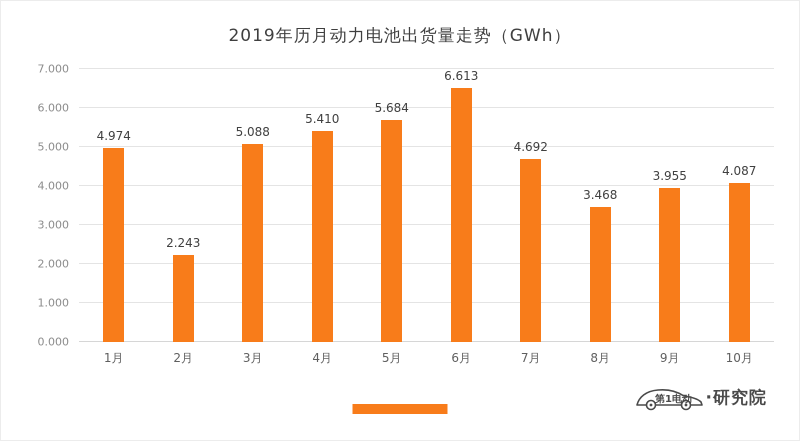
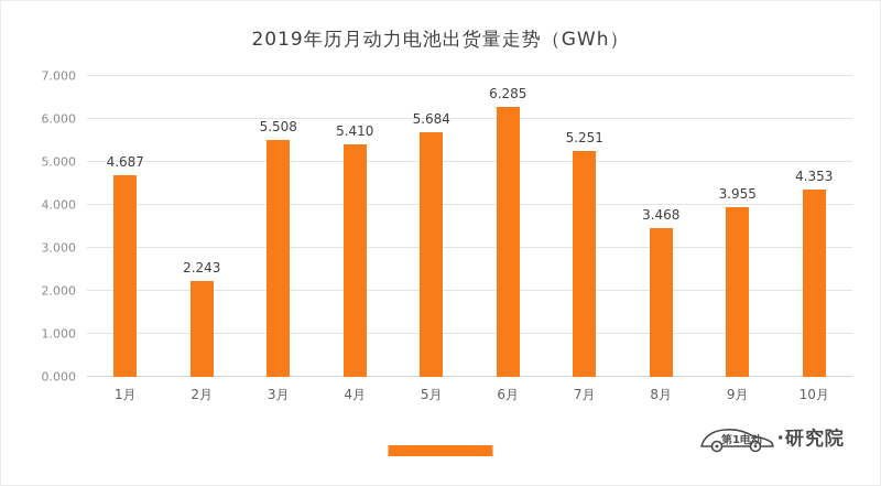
1月: 4.974 -> 4.687
3月: 5.088 -> 5.508
6月: 6.613 -> 6.285
7月: 4.692 -> 5.251
10月: 4.087 -> 4.353
